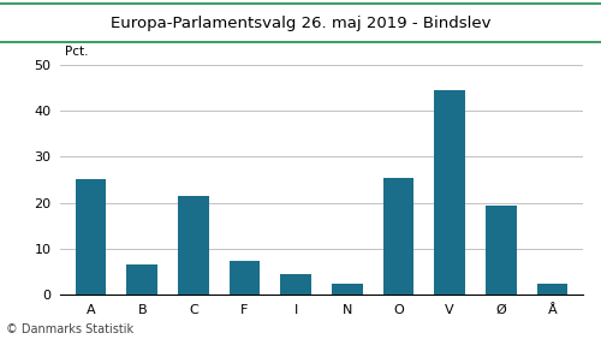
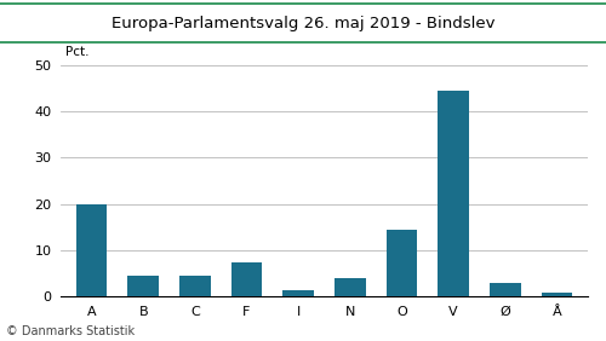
A: 25.0 -> 20.0
B: 6.5 -> 4.5
C: 21.5 -> 4.5
I: 4.5 -> 1.5
N: 2.5 -> 4.0
O: 25.5 -> 14.5
Ø: 19.5 -> 3.0
Å: 2.5 -> 0.8
